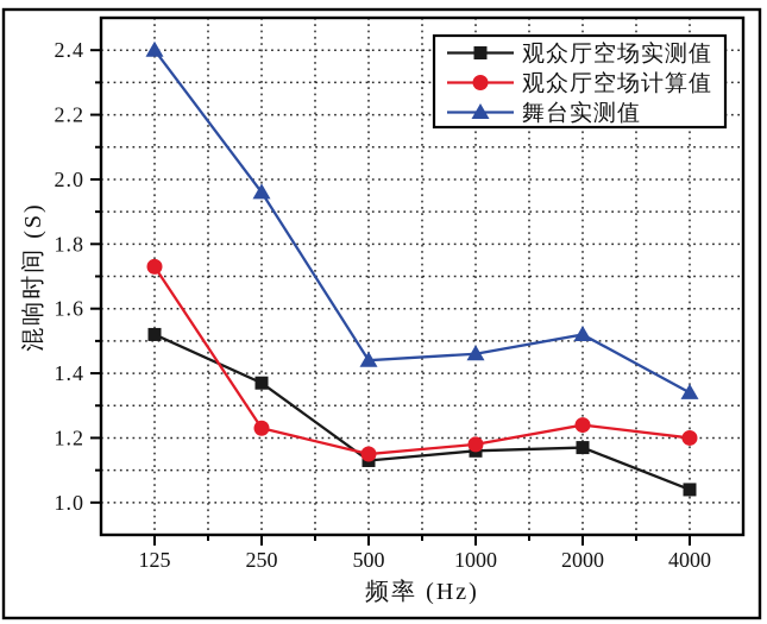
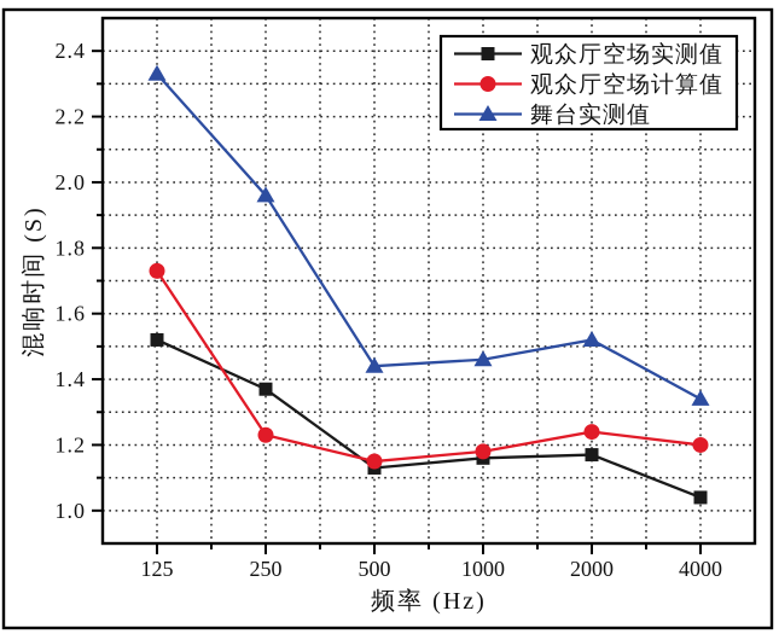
舞台实测值/125: 2.40 -> 2.33
